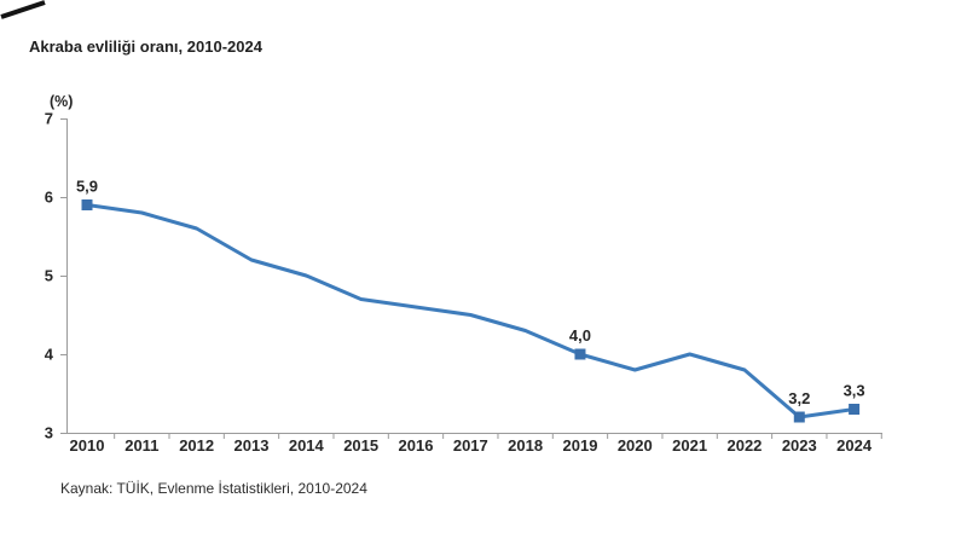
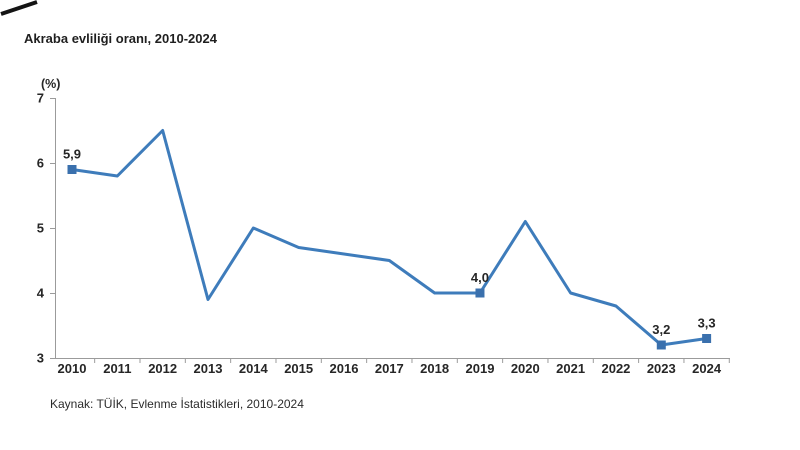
2012: 5.6 -> 6.5
2013: 5.2 -> 3.9
2018: 4.3 -> 4.0
2020: 3.8 -> 5.1
